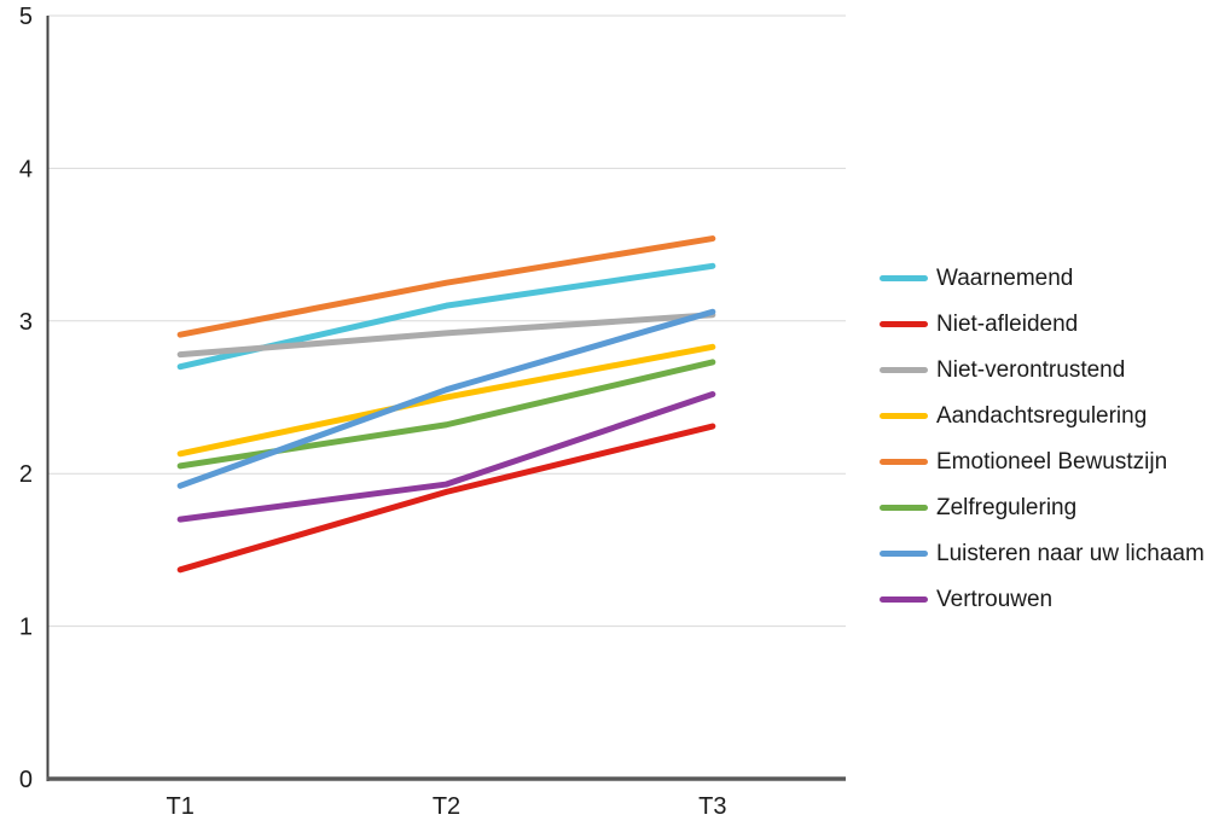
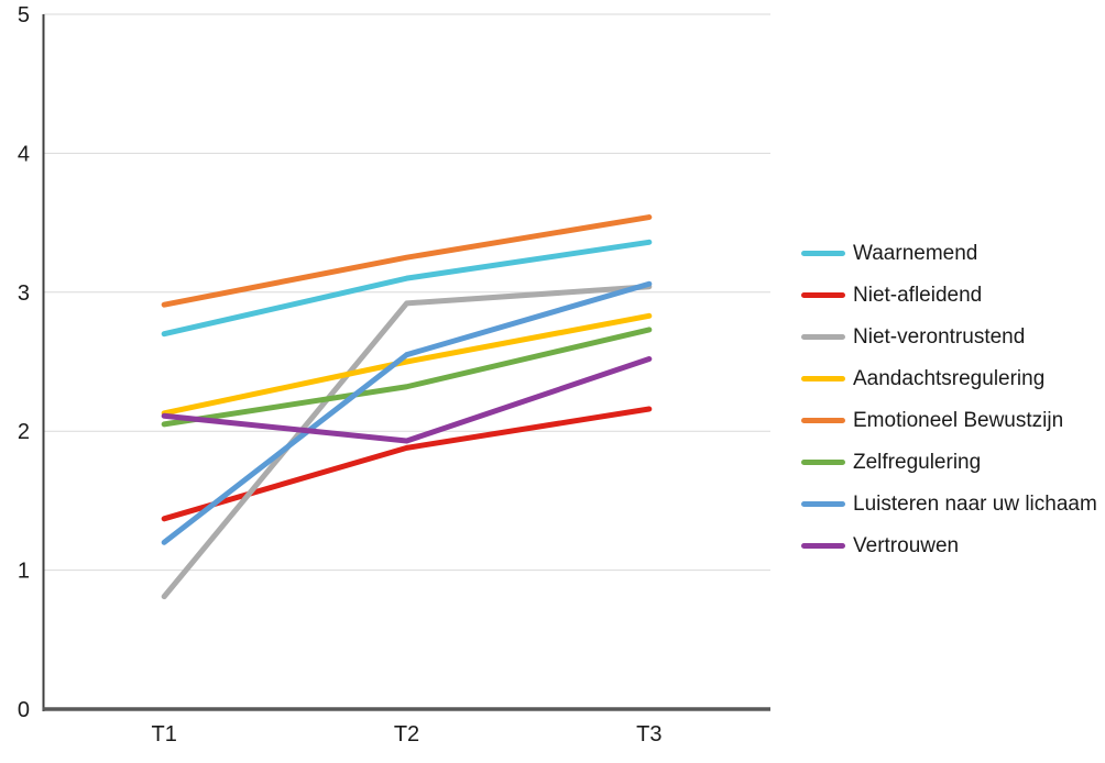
Niet-verontrustend/T1: 2.78 -> 0.81
Luisteren naar uw lichaam/T1: 1.92 -> 1.20
Vertrouwen/T1: 1.70 -> 2.11
Niet-afleidend/T3: 2.31 -> 2.16
